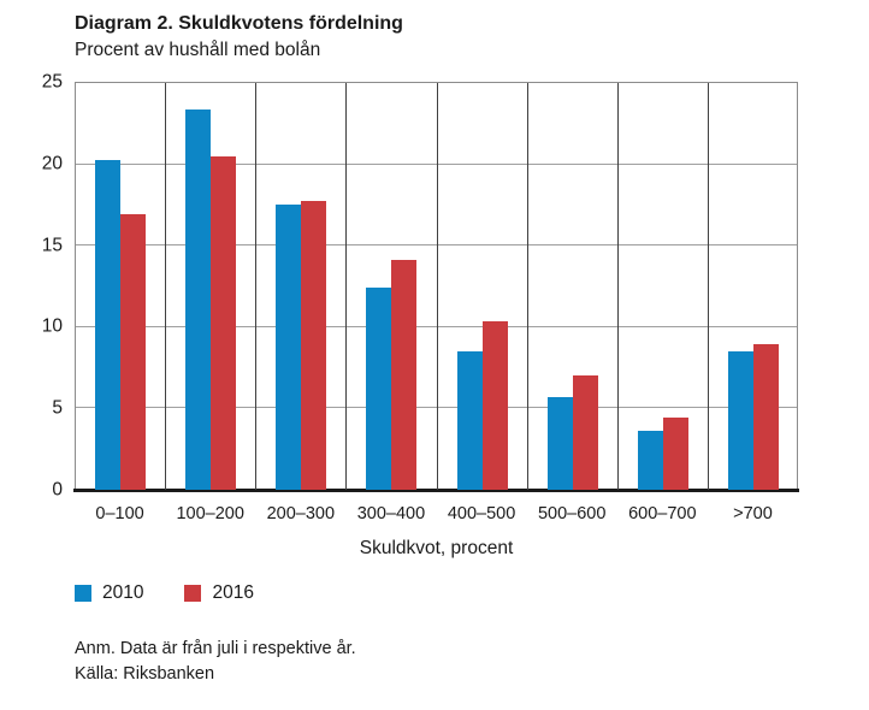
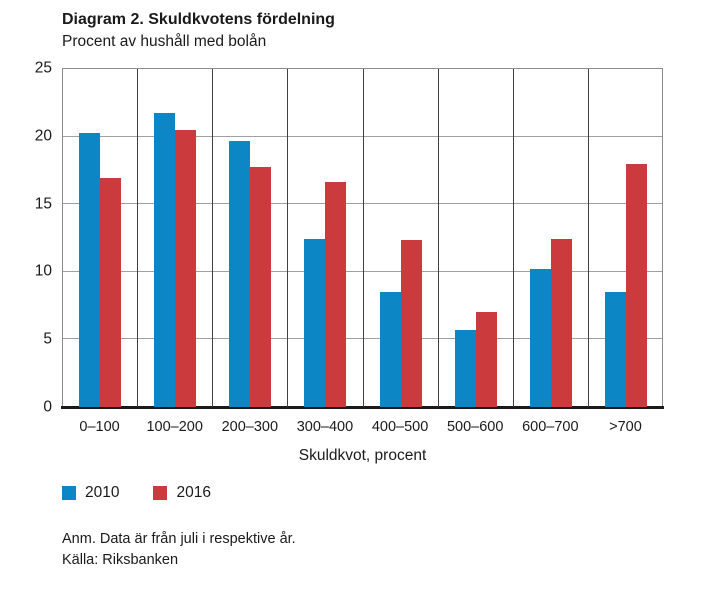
2010/100–200: 23.3 -> 21.7
2010/200–300: 17.5 -> 19.6
2016/300–400: 14.1 -> 16.6
2016/400–500: 10.3 -> 12.3
2010/600–700: 3.6 -> 10.2
2016/600–700: 4.4 -> 12.4
2016/>700: 8.9 -> 17.9
